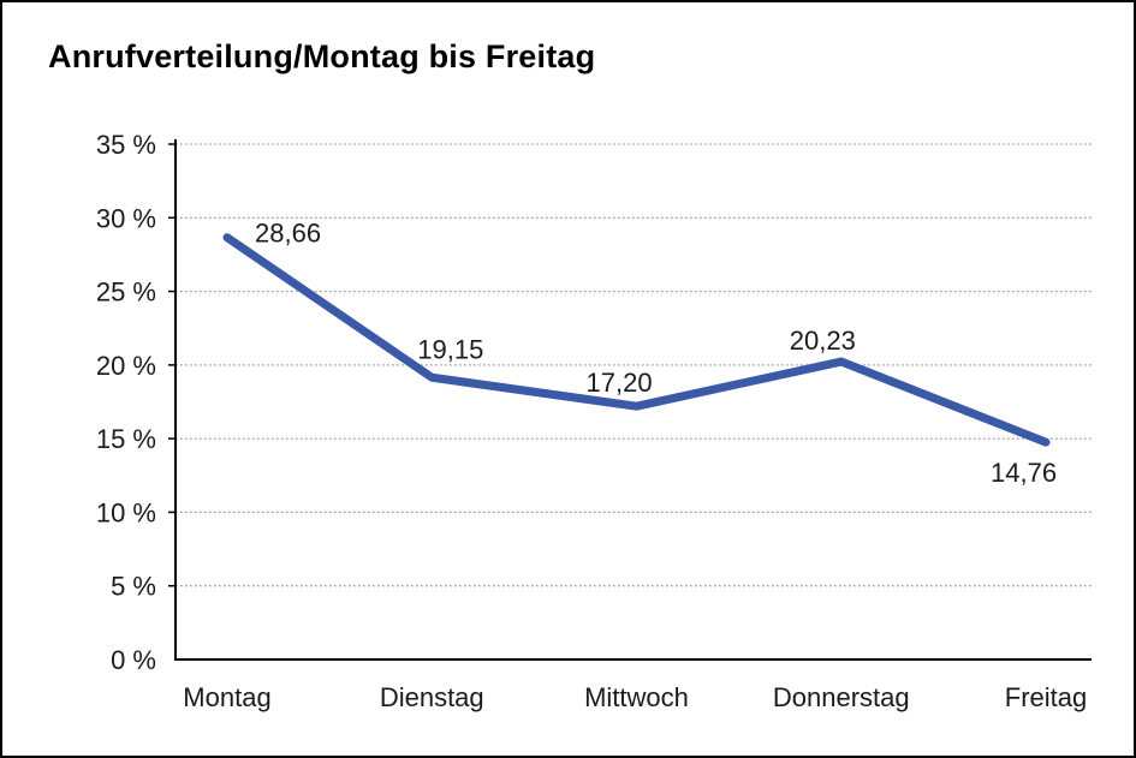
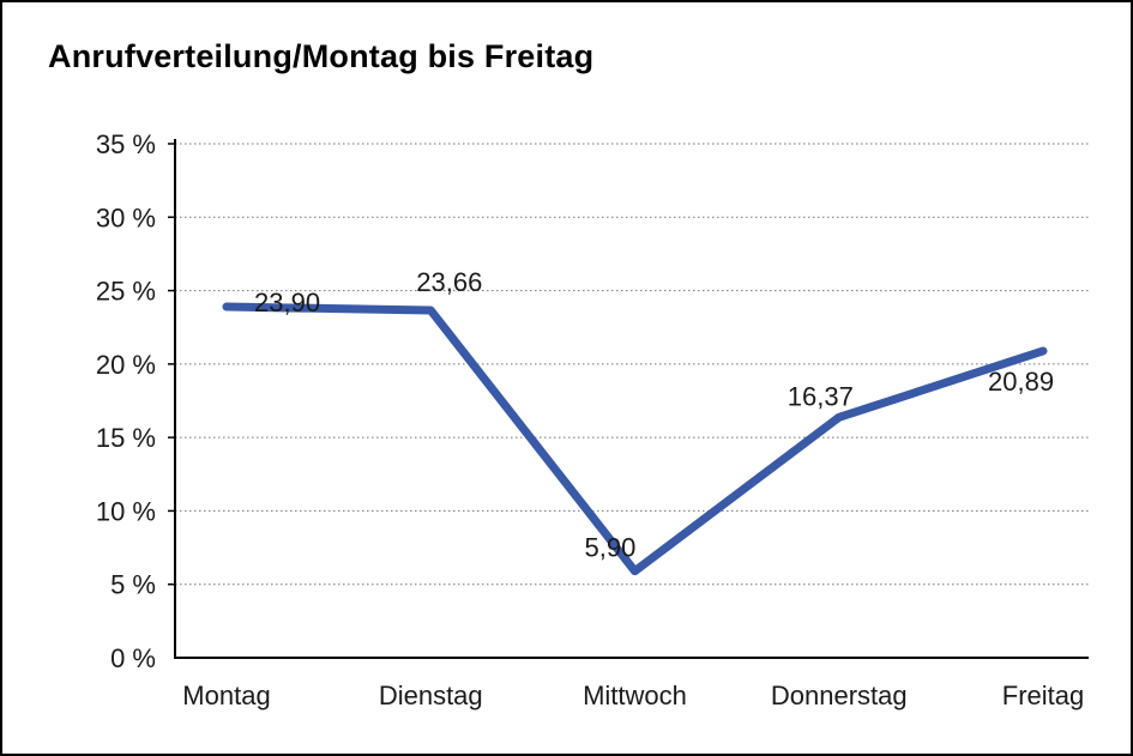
Montag: 28,66 -> 23,90
Dienstag: 19,15 -> 23,66
Mittwoch: 17,20 -> 5,90
Donnerstag: 20,23 -> 16,37
Freitag: 14,76 -> 20,89
